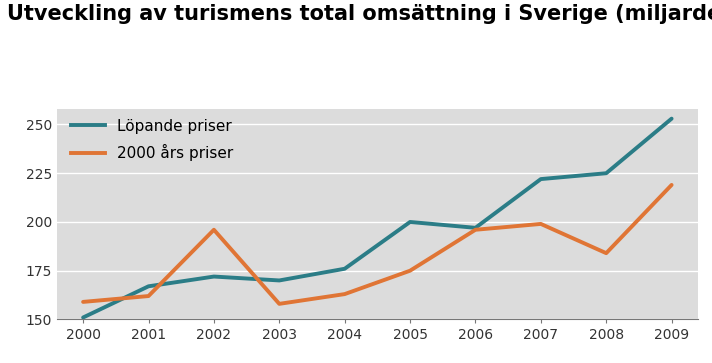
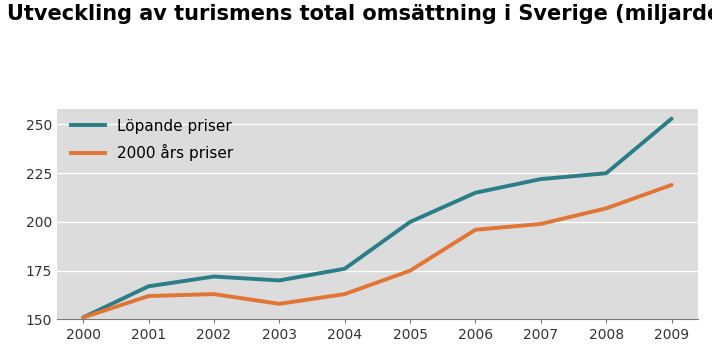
2000 års priser/2000: 159 -> 151
2000 års priser/2002: 196 -> 163
Löpande priser/2006: 197 -> 215
2000 års priser/2008: 184 -> 207
